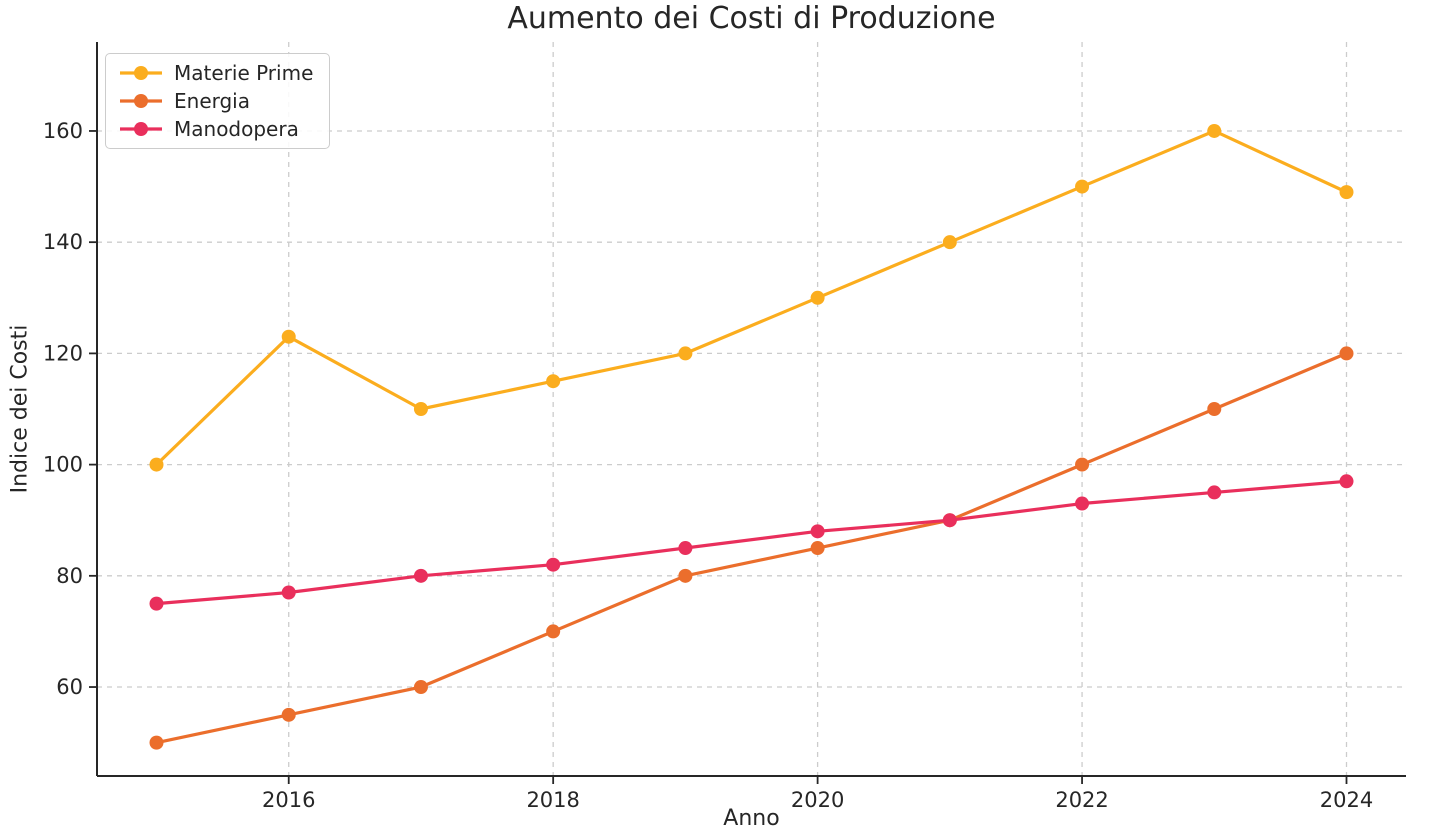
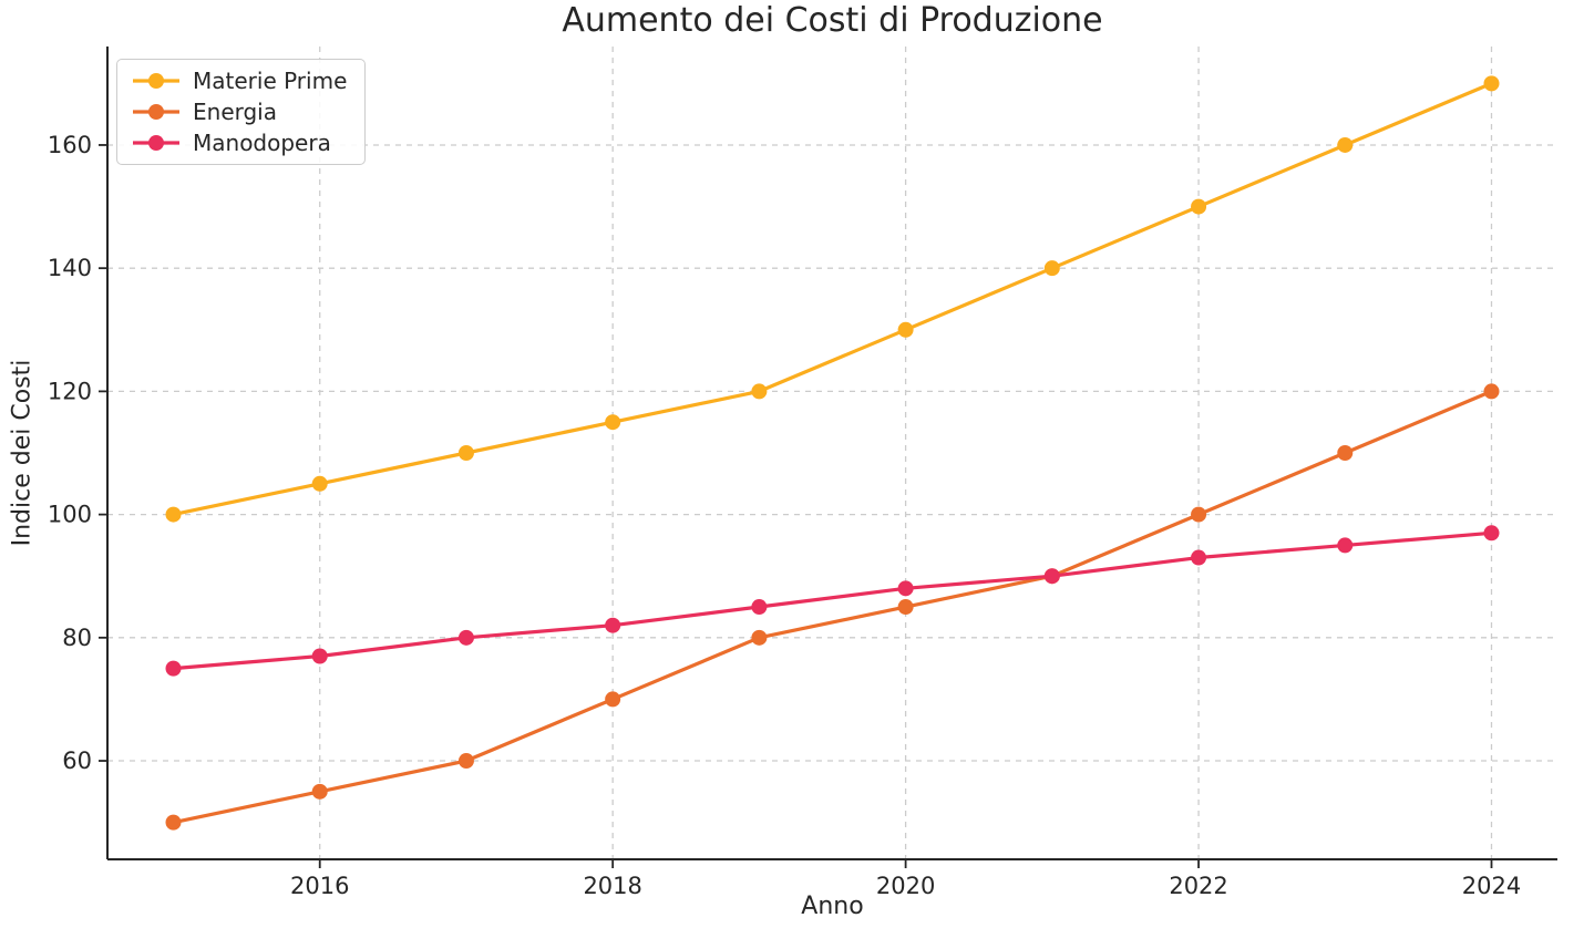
Materie Prime/2016: 123 -> 105
Materie Prime/2024: 149 -> 170
